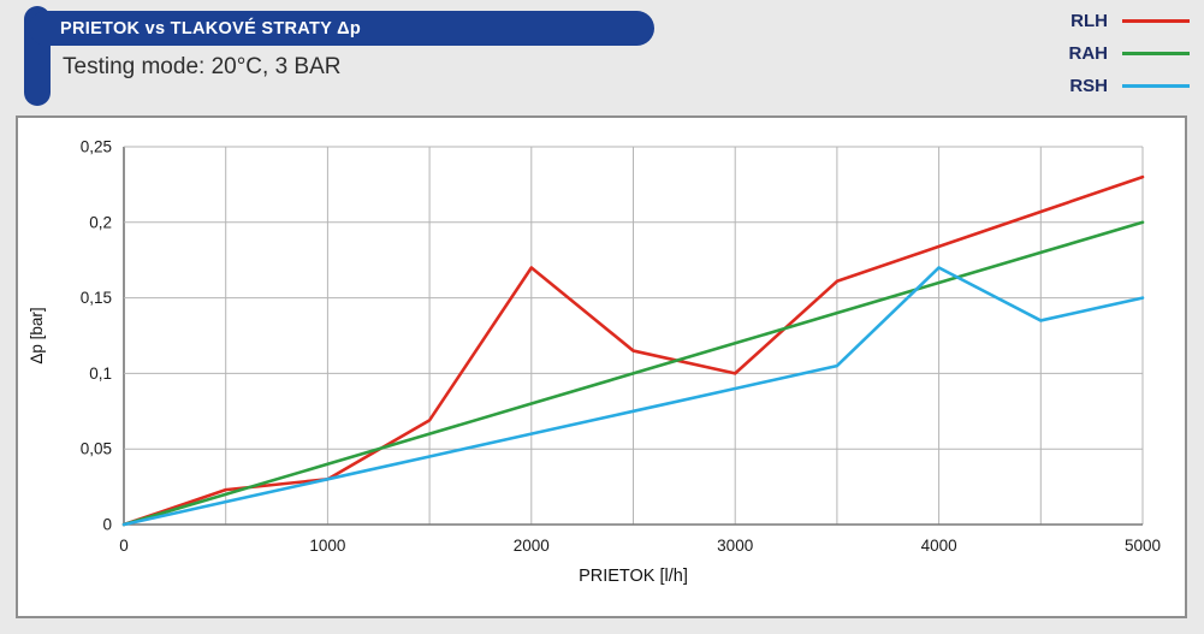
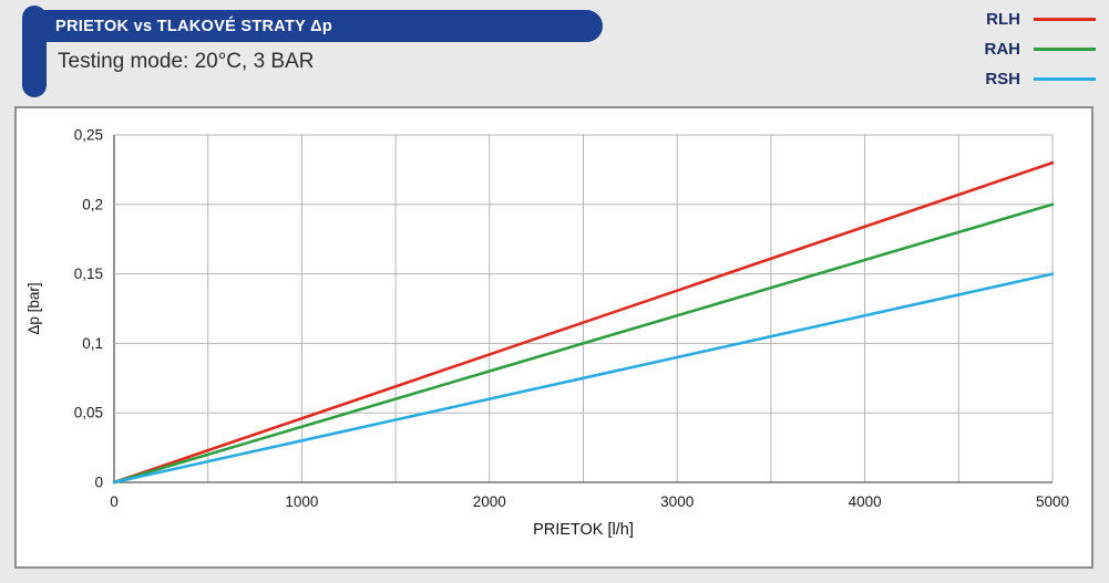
RLH/1000: 0,03 -> 0,05
RLH/2000: 0,17 -> 0,09
RLH/3000: 0,10 -> 0,14
RSH/4000: 0,17 -> 0,12
